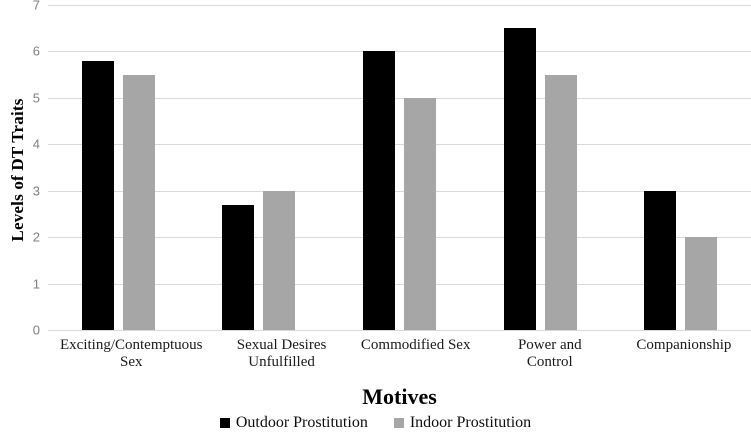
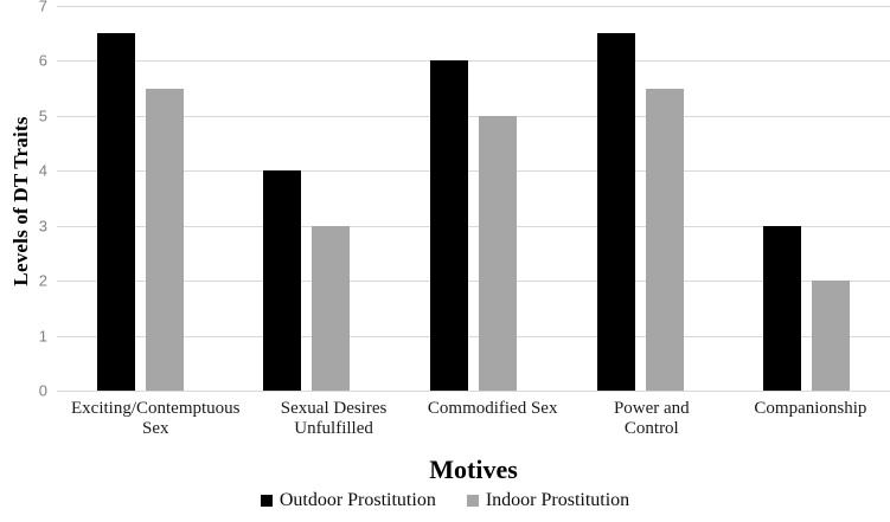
Outdoor Prostitution/Exciting/Contemptuous Sex: 5.8 -> 6.5
Outdoor Prostitution/Sexual Desires Unfulfilled: 2.7 -> 4.0
